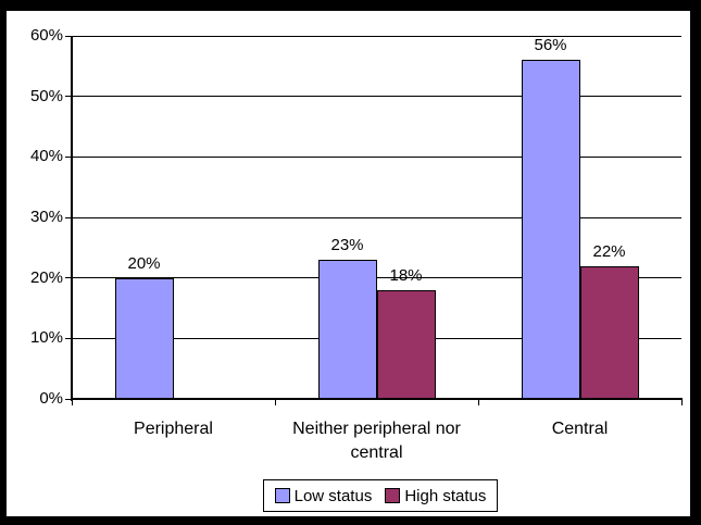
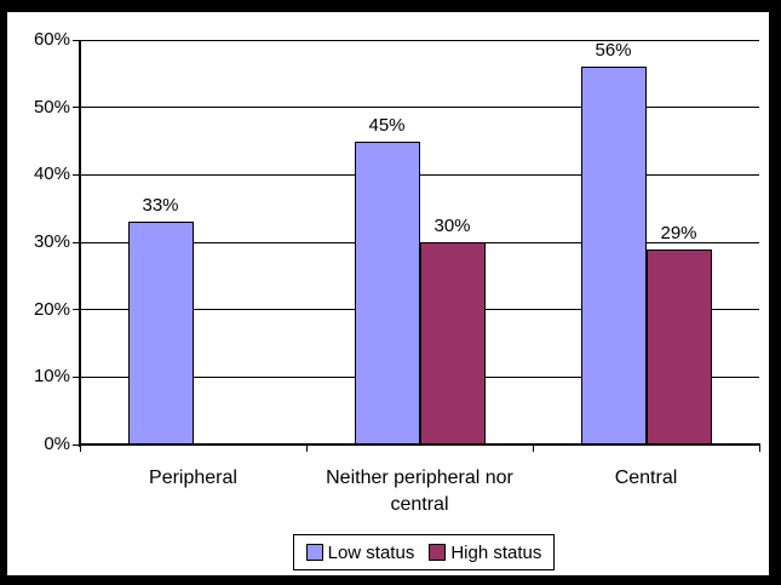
Low status/Peripheral: 20% -> 33%
Low status/Neither peripheral nor central: 23% -> 45%
High status/Neither peripheral nor central: 18% -> 30%
High status/Central: 22% -> 29%
